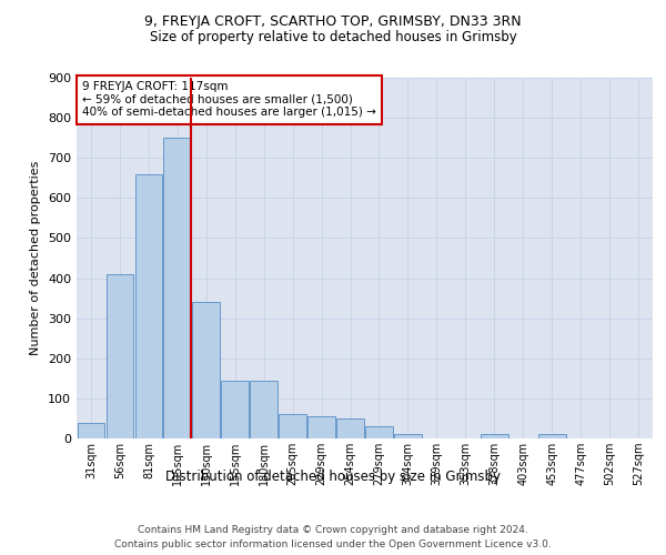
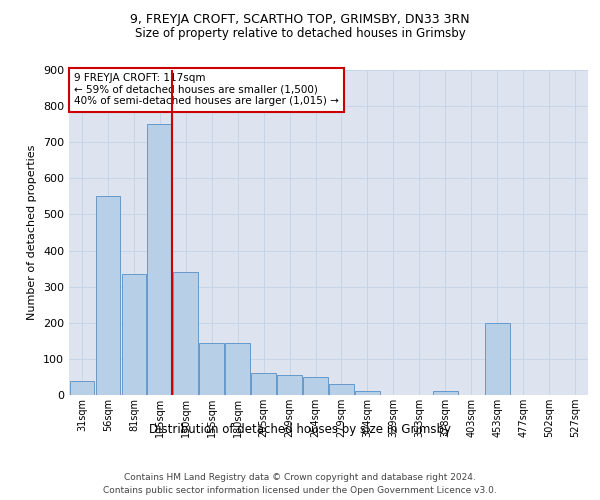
56sqm: 410 -> 550
81sqm: 660 -> 335
453sqm: 10 -> 200
